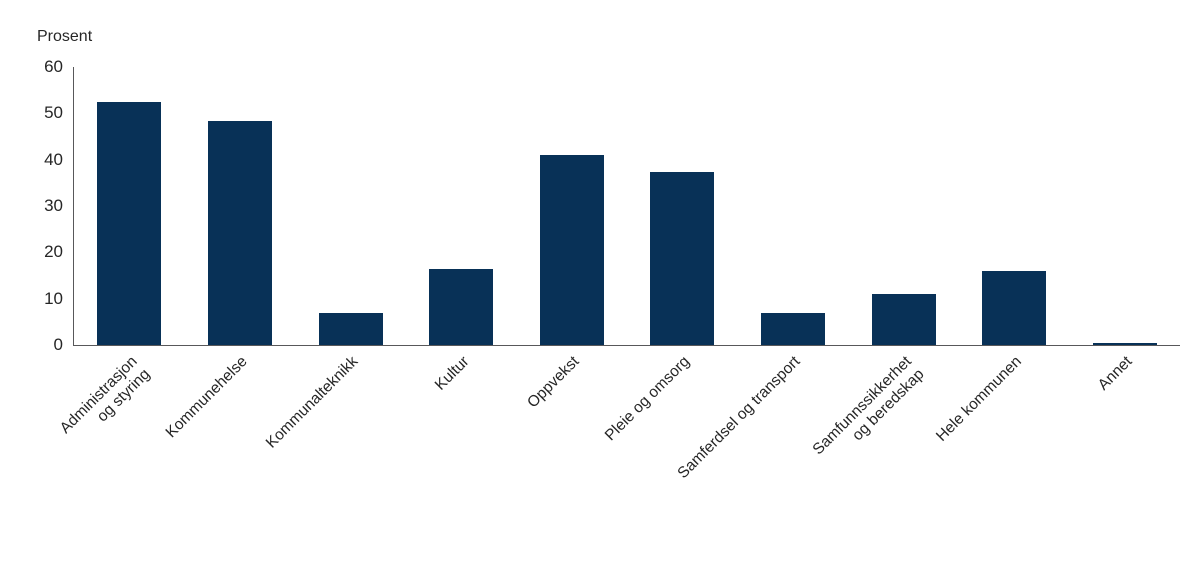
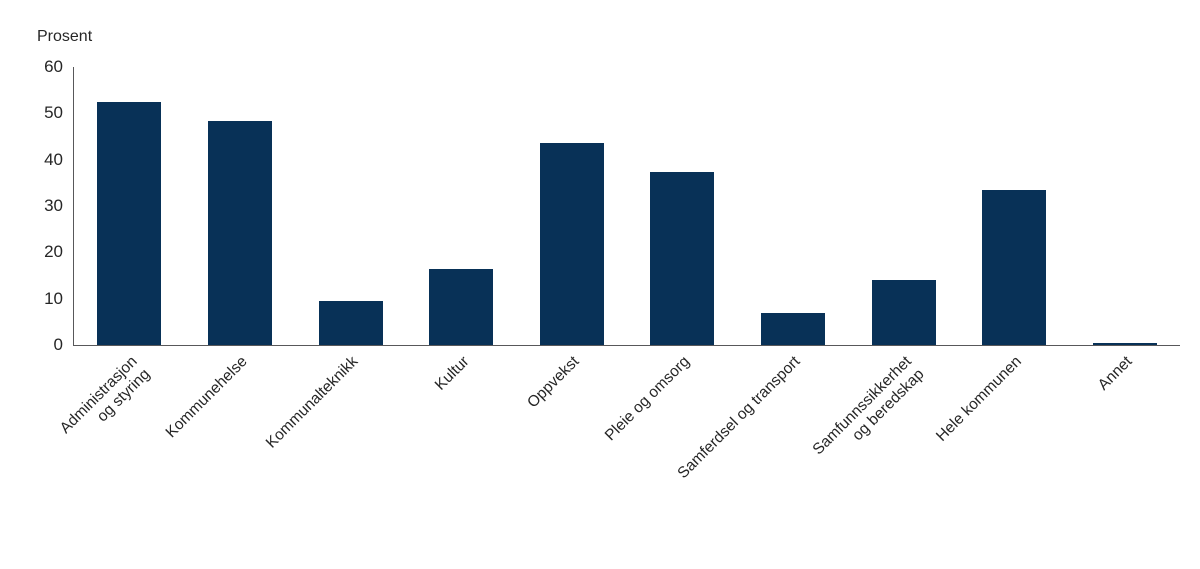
Kommunalteknikk: 7 -> 10
Oppvekst: 41 -> 44
Samfunnssikkerhet og beredskap: 11 -> 14
Hele kommunen: 16 -> 33
